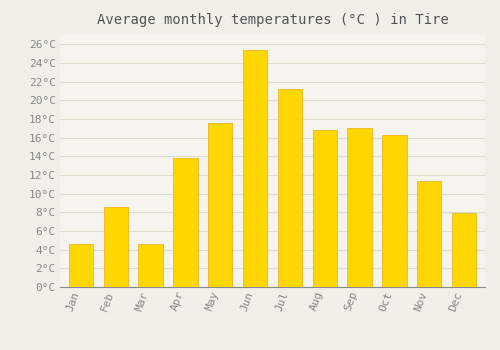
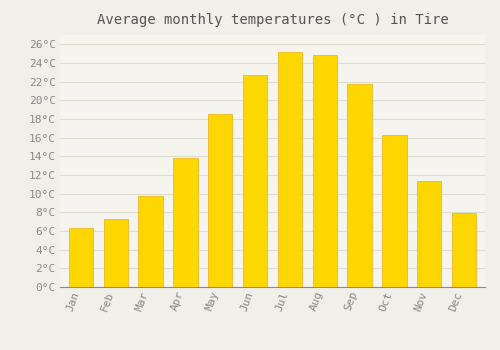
Jan: 4.6°C -> 6.3°C
Feb: 8.6°C -> 7.3°C
Mar: 4.6°C -> 9.8°C
May: 17.6°C -> 18.5°C
Jun: 25.4°C -> 22.7°C
Jul: 21.2°C -> 25.2°C
Aug: 16.8°C -> 24.9°C
Sep: 17.0°C -> 21.7°C
